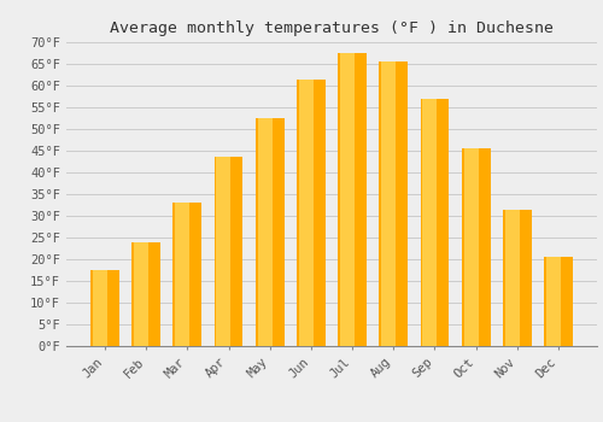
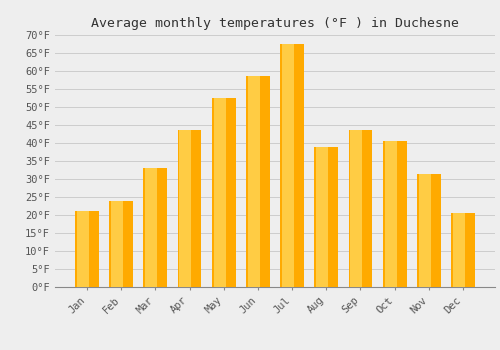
Jan: 17.5°F -> 21.0°F
Jun: 61.5°F -> 58.5°F
Aug: 65.5°F -> 39.0°F
Sep: 57.0°F -> 43.5°F
Oct: 45.5°F -> 40.5°F
